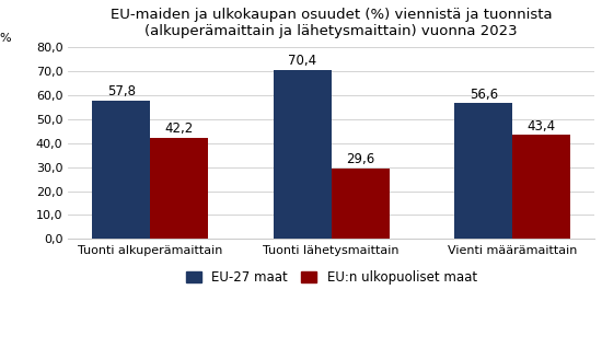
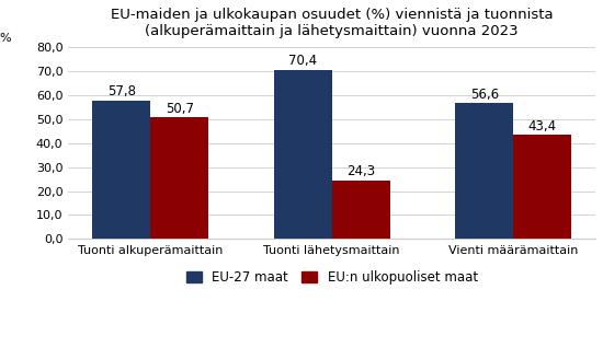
EU:n ulkopuoliset maat/Tuonti alkuperämaittain: 42,2 -> 50,7
EU:n ulkopuoliset maat/Tuonti lähetysmaittain: 29,6 -> 24,3
